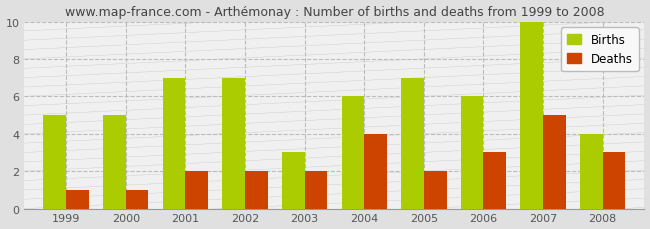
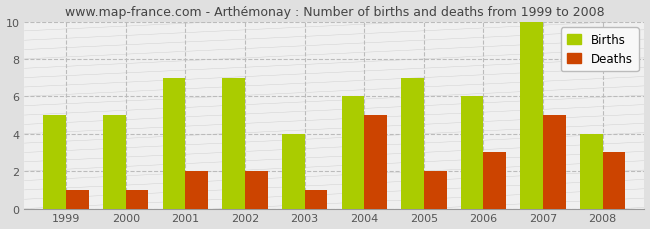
Births/2003: 3 -> 4
Deaths/2003: 2 -> 1
Deaths/2004: 4 -> 5
